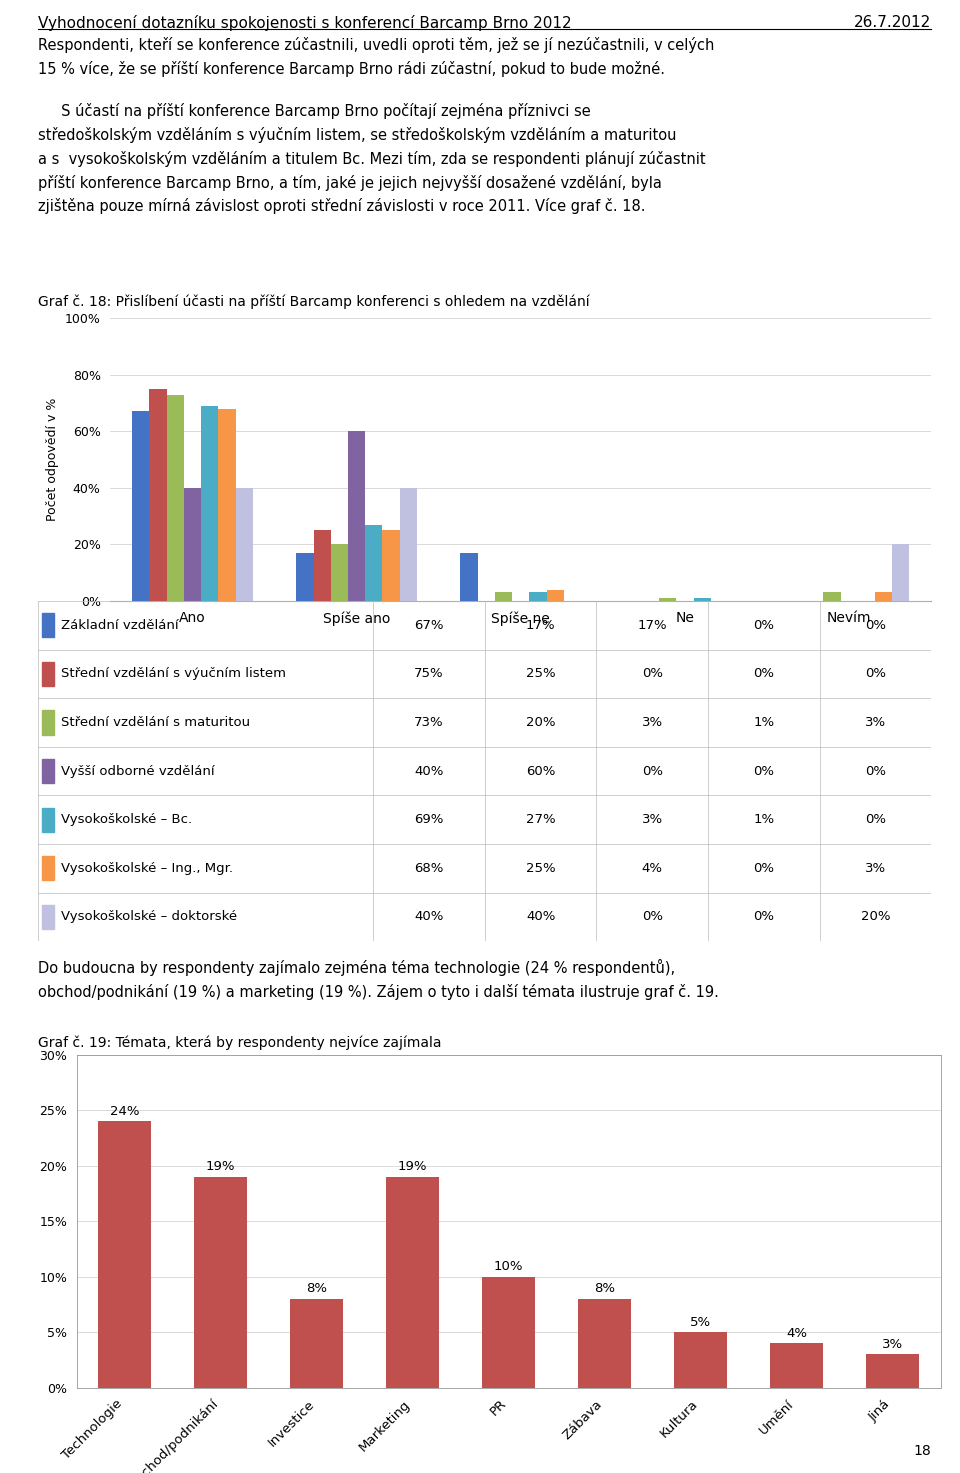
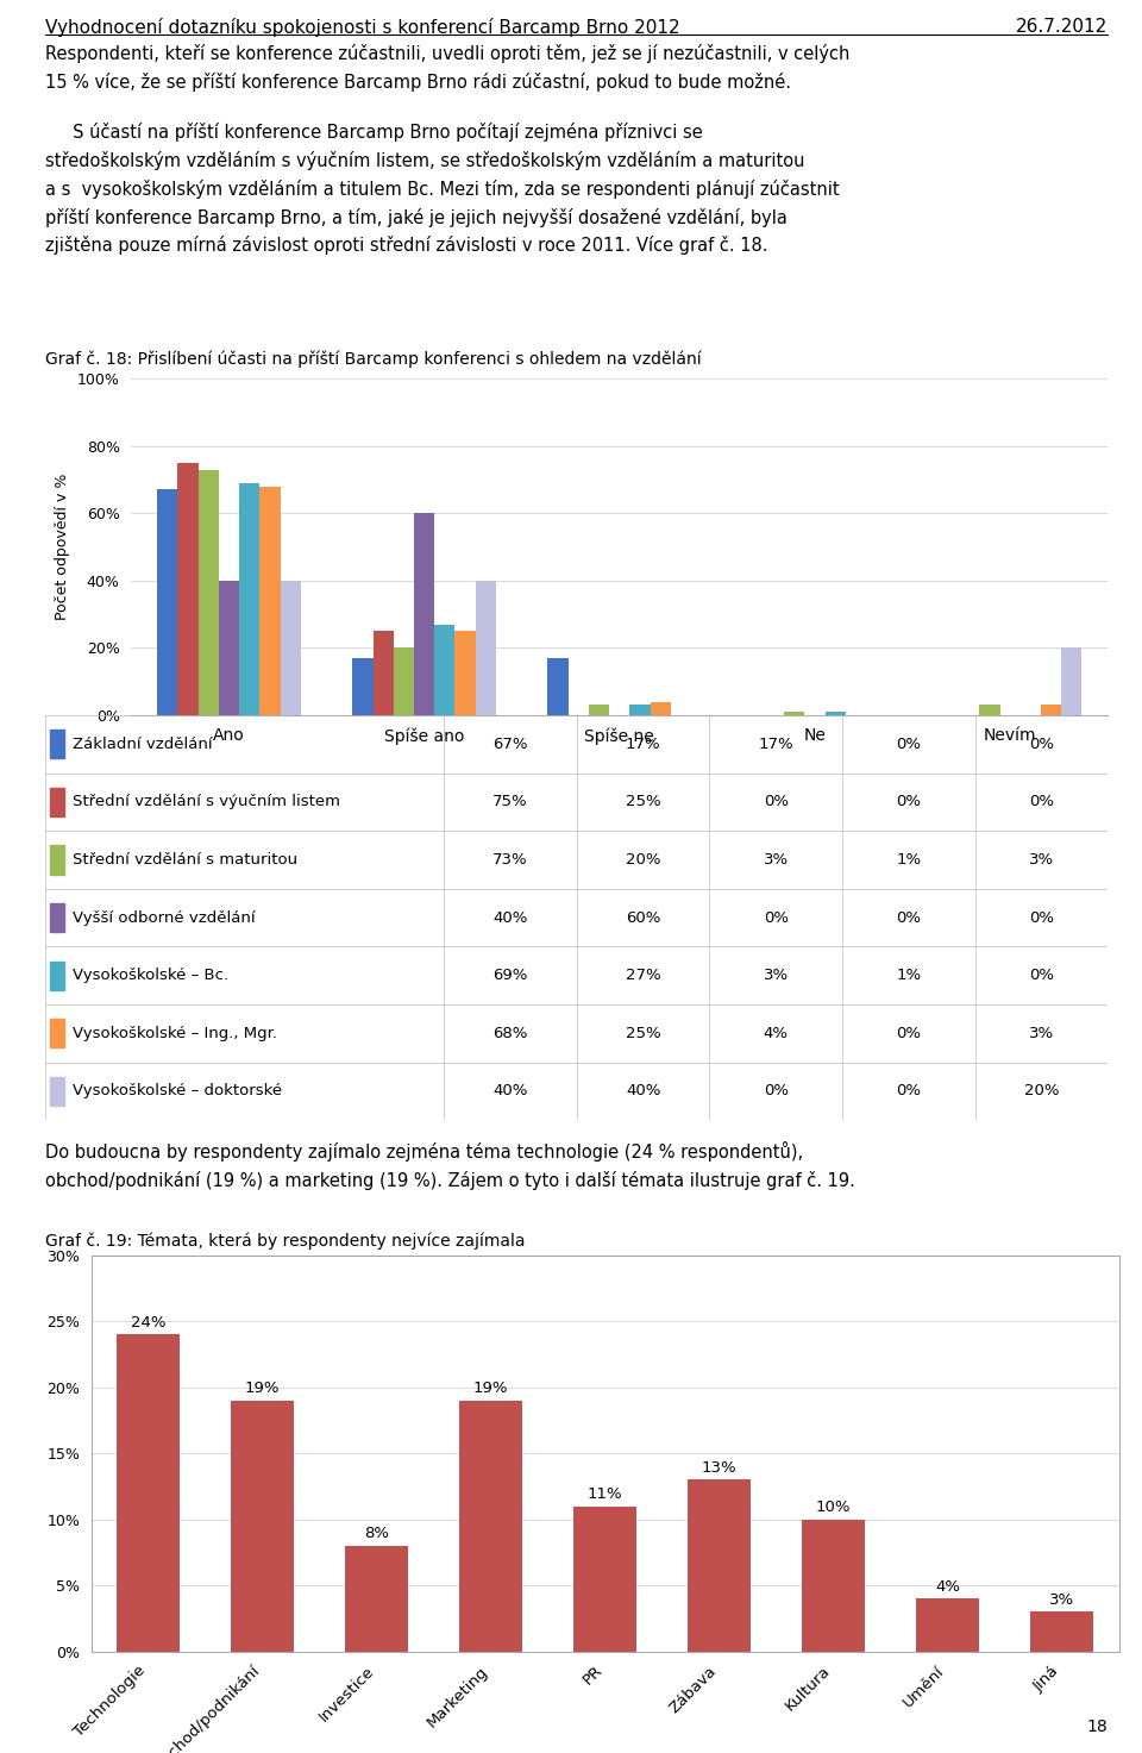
PR: 10% -> 11%
Zábava: 8% -> 13%
Kultura: 5% -> 10%
